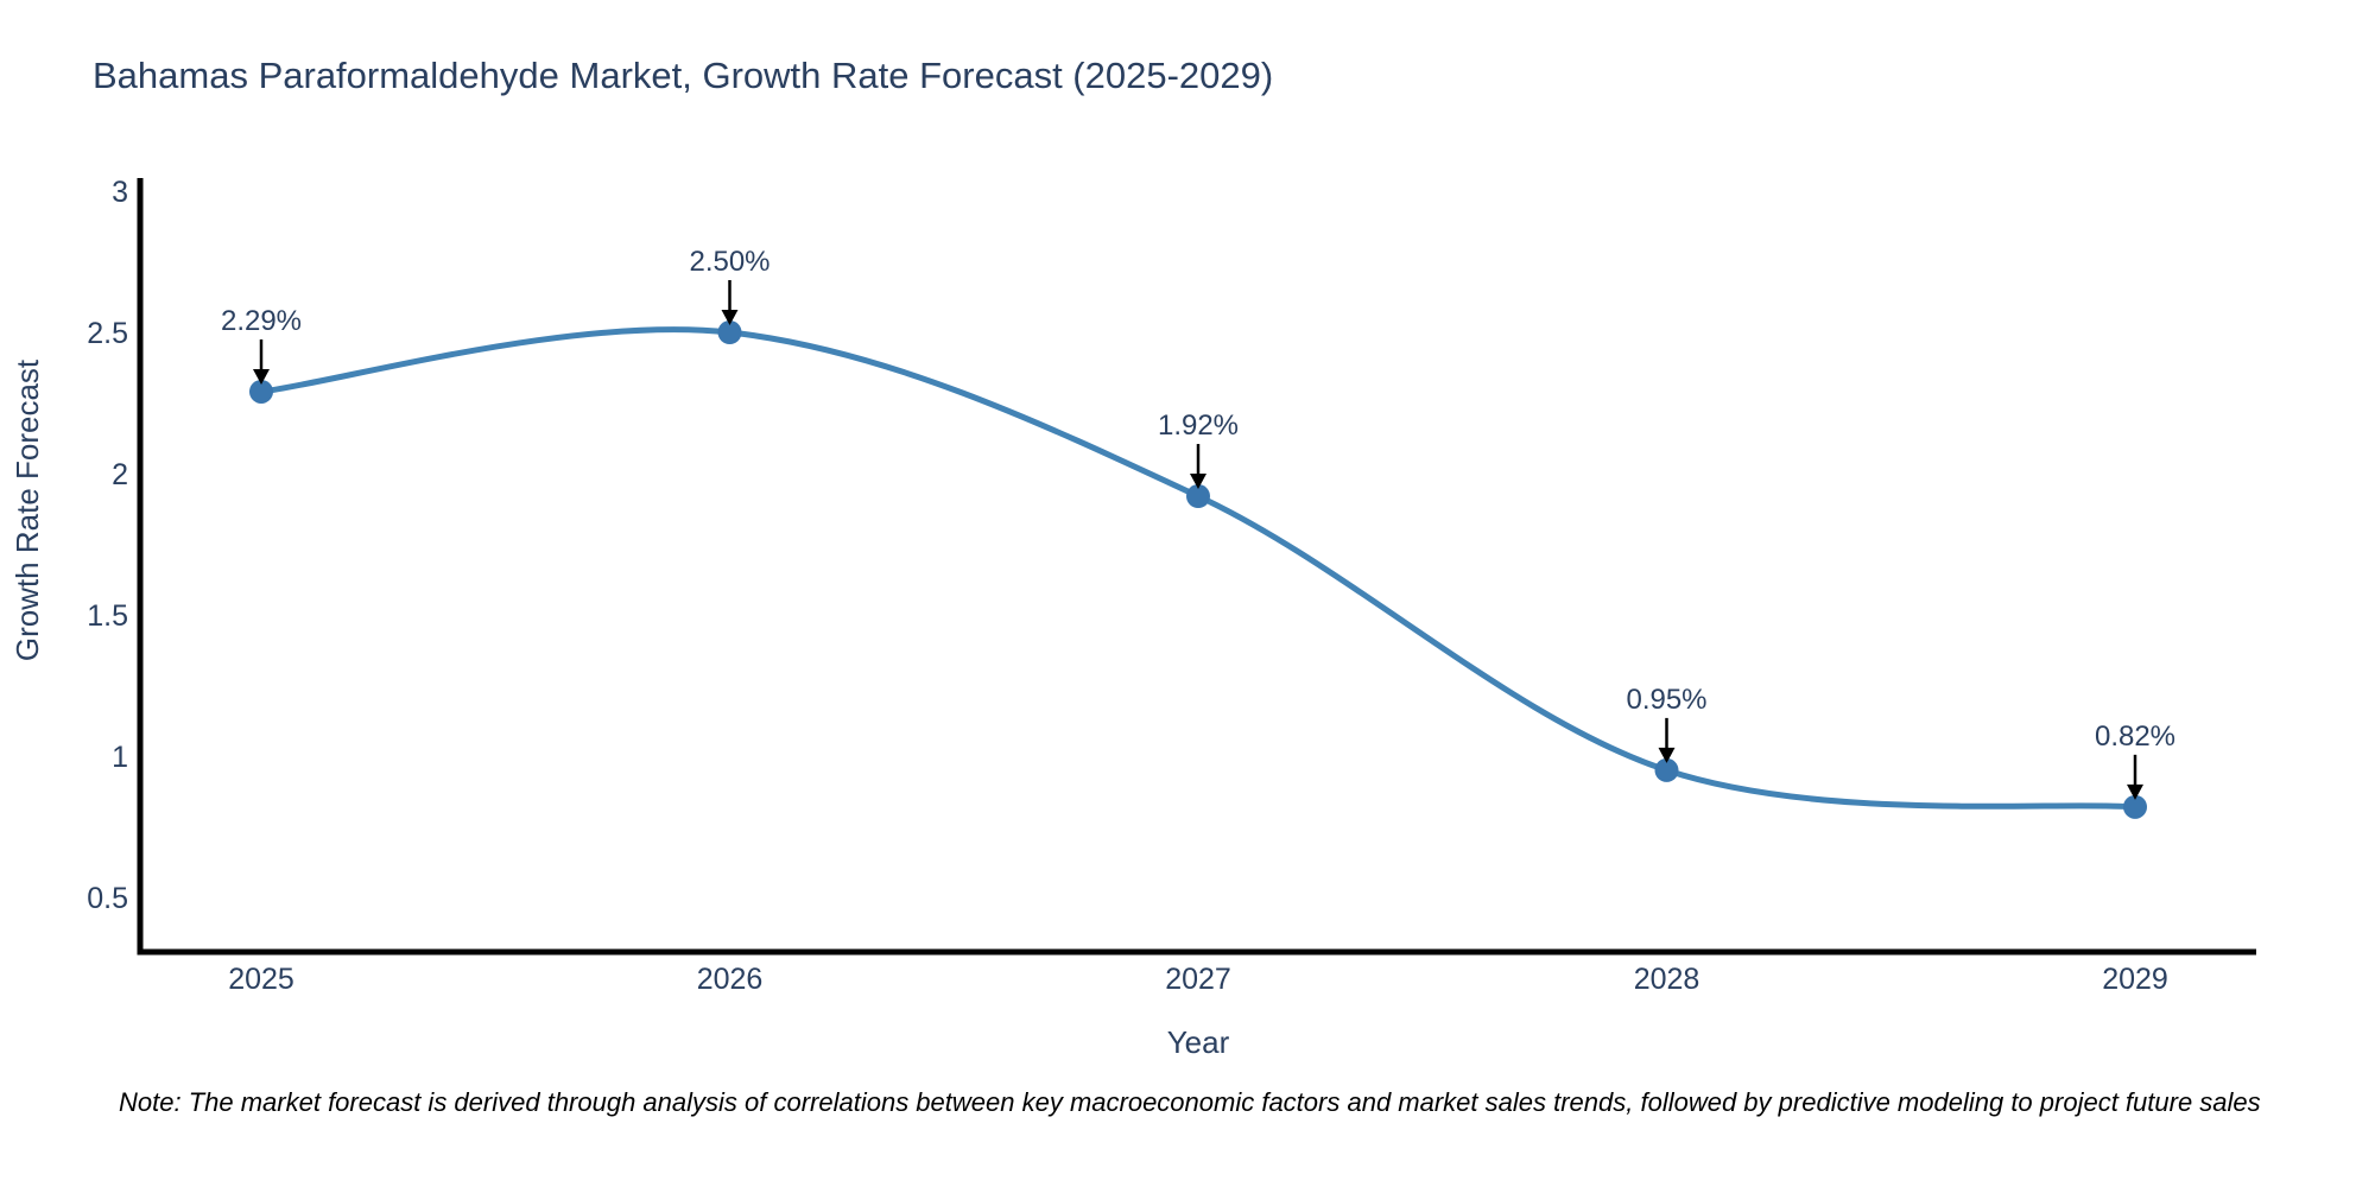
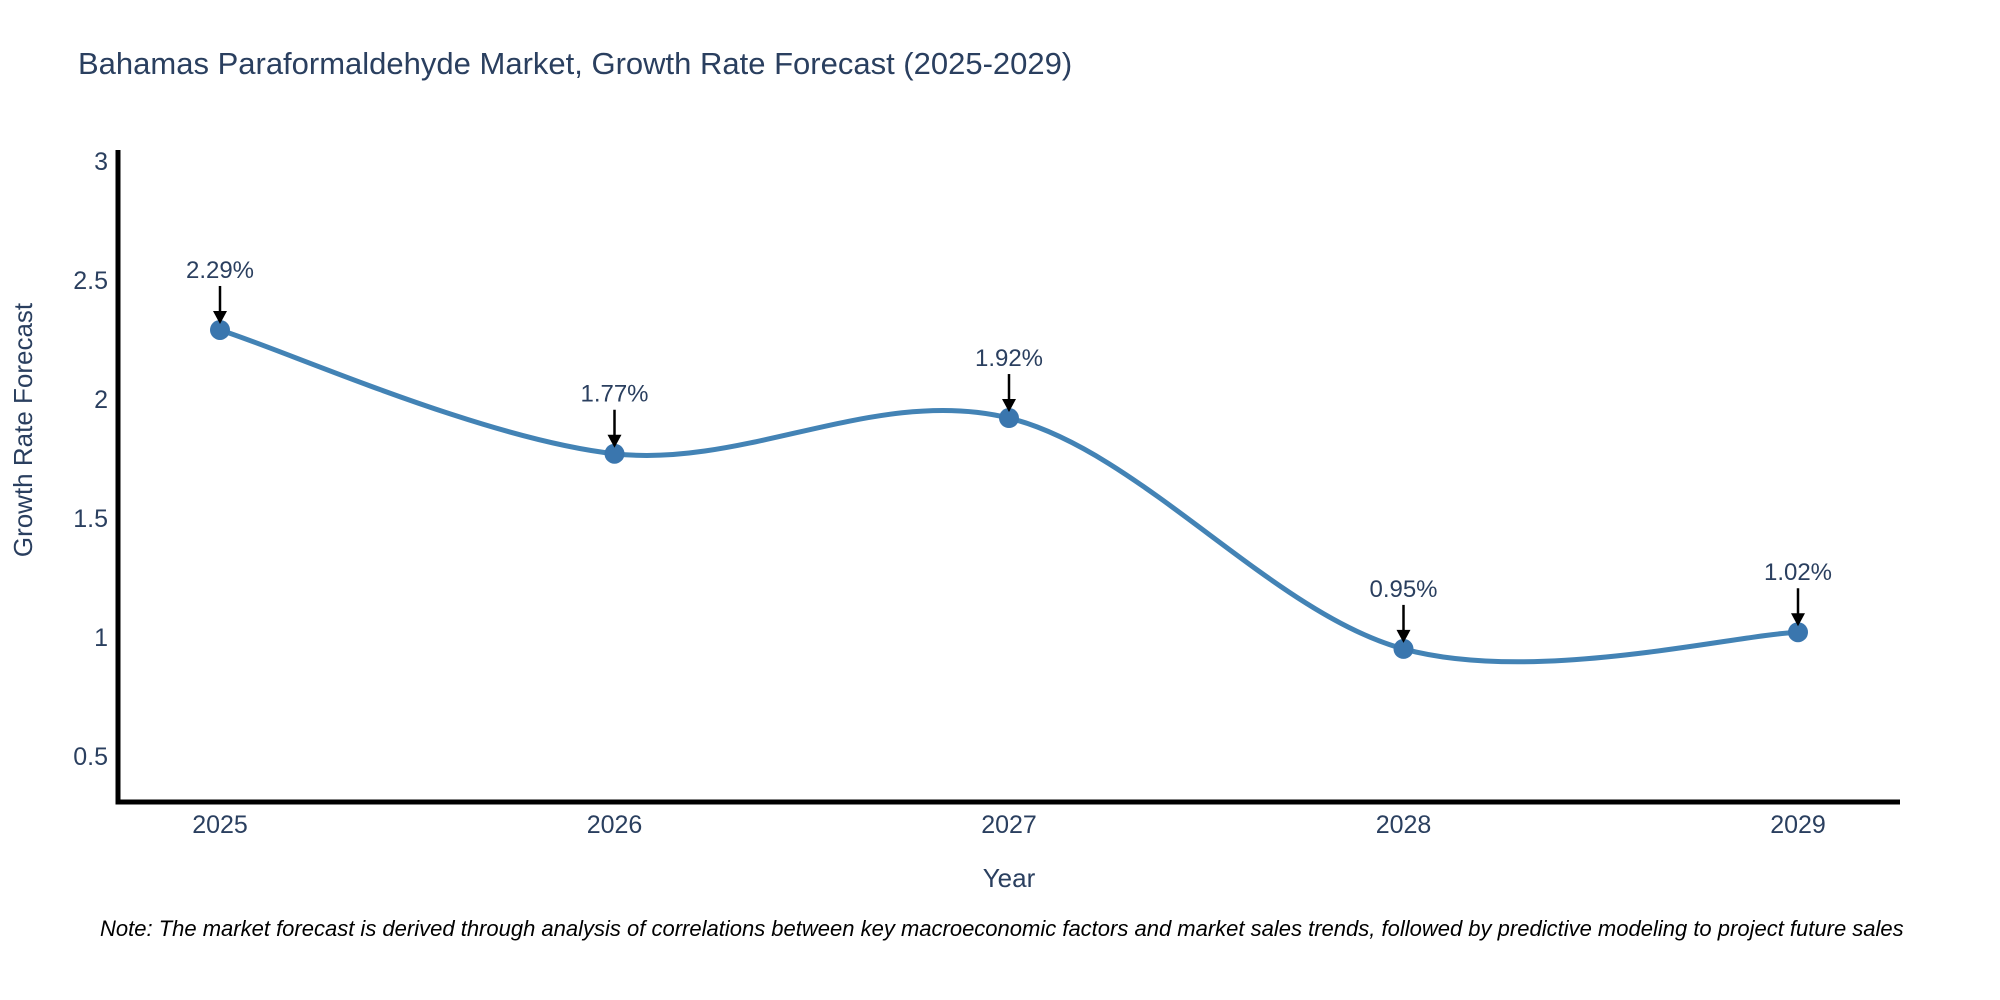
2026: 2.50% -> 1.77%
2029: 0.82% -> 1.02%
